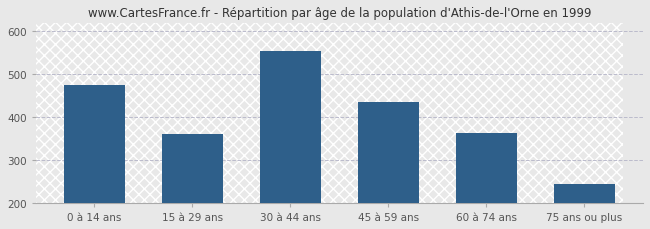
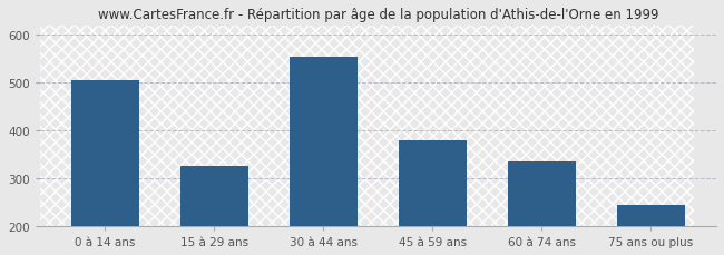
0 à 14 ans: 475 -> 505
15 à 29 ans: 360 -> 325
45 à 59 ans: 436 -> 380
60 à 74 ans: 363 -> 335
